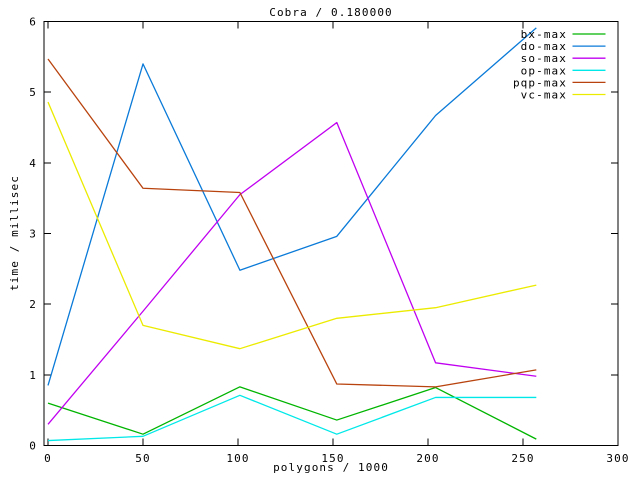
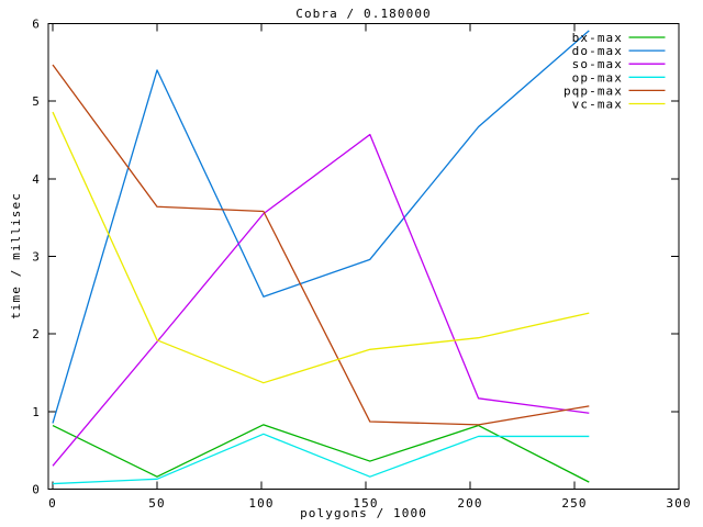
bx-max/0: 0.6 -> 0.8
vc-max/50: 1.7 -> 1.9
